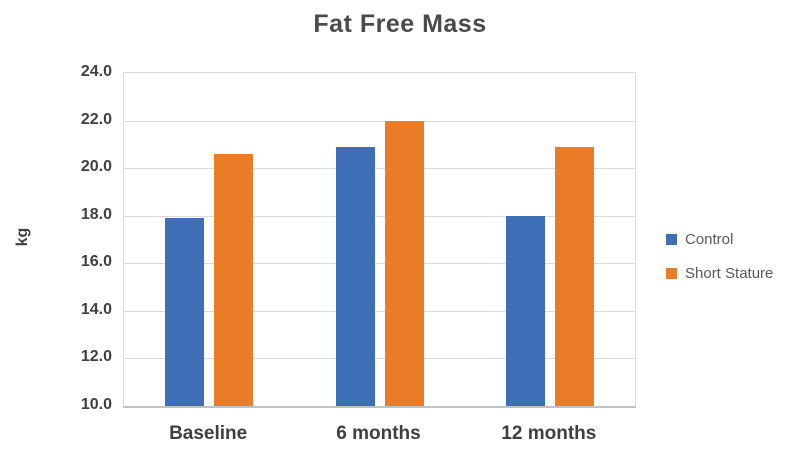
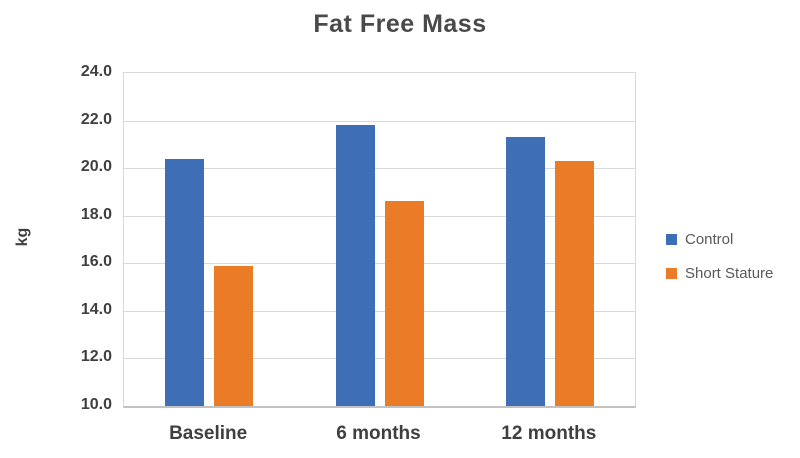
Control/Baseline: 17.9 -> 20.4
Short Stature/Baseline: 20.6 -> 15.9
Control/6 months: 20.9 -> 21.8
Short Stature/6 months: 22.0 -> 18.6
Control/12 months: 18.0 -> 21.3
Short Stature/12 months: 20.9 -> 20.3
